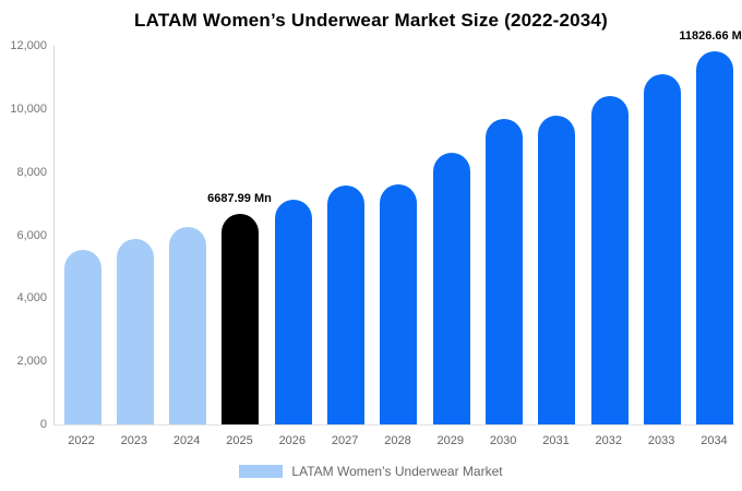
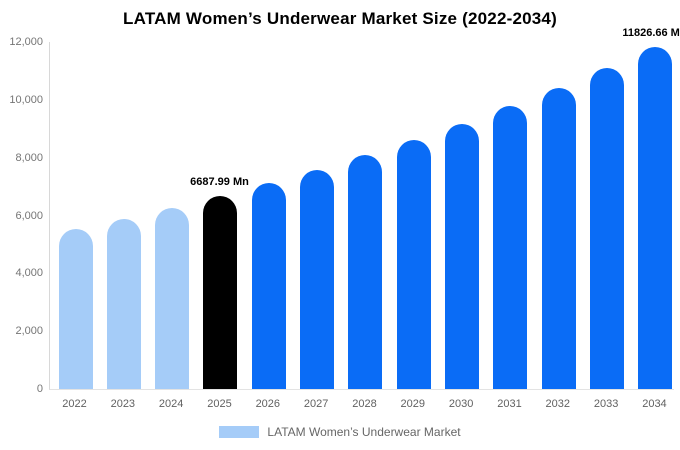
2028: 7600 -> 8100
2030: 9700 -> 9200
